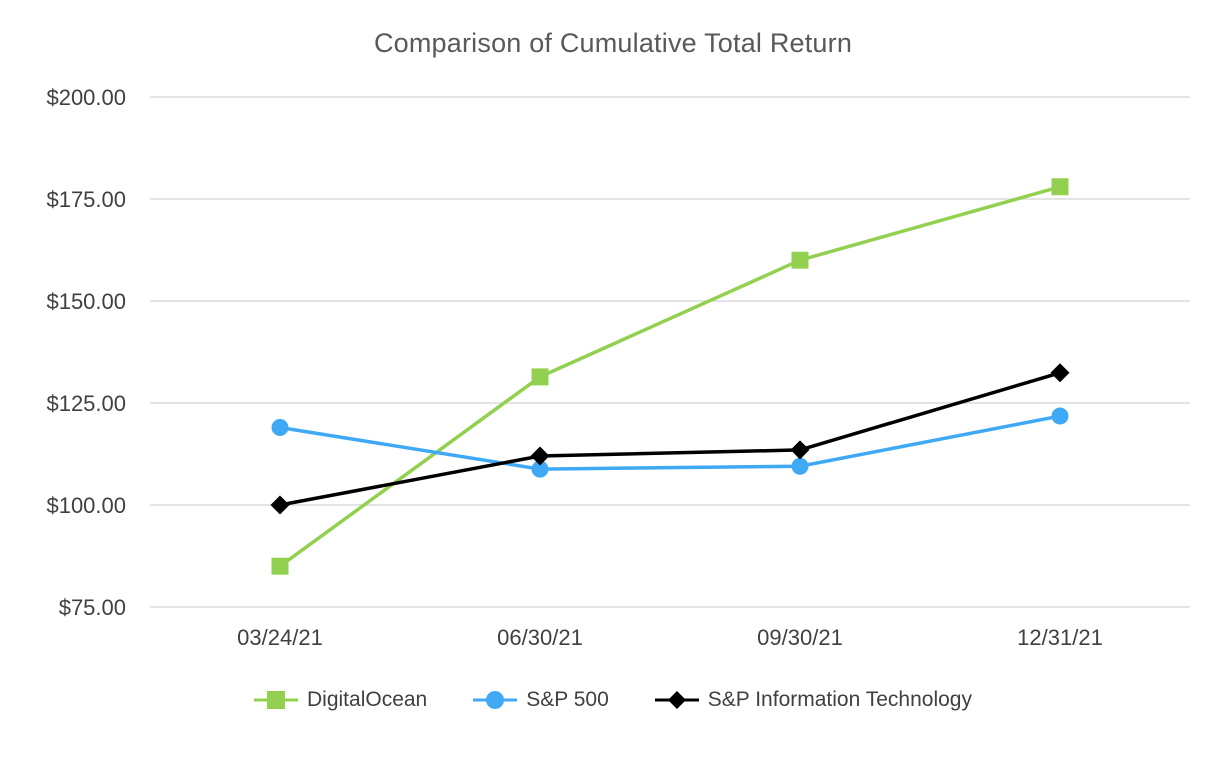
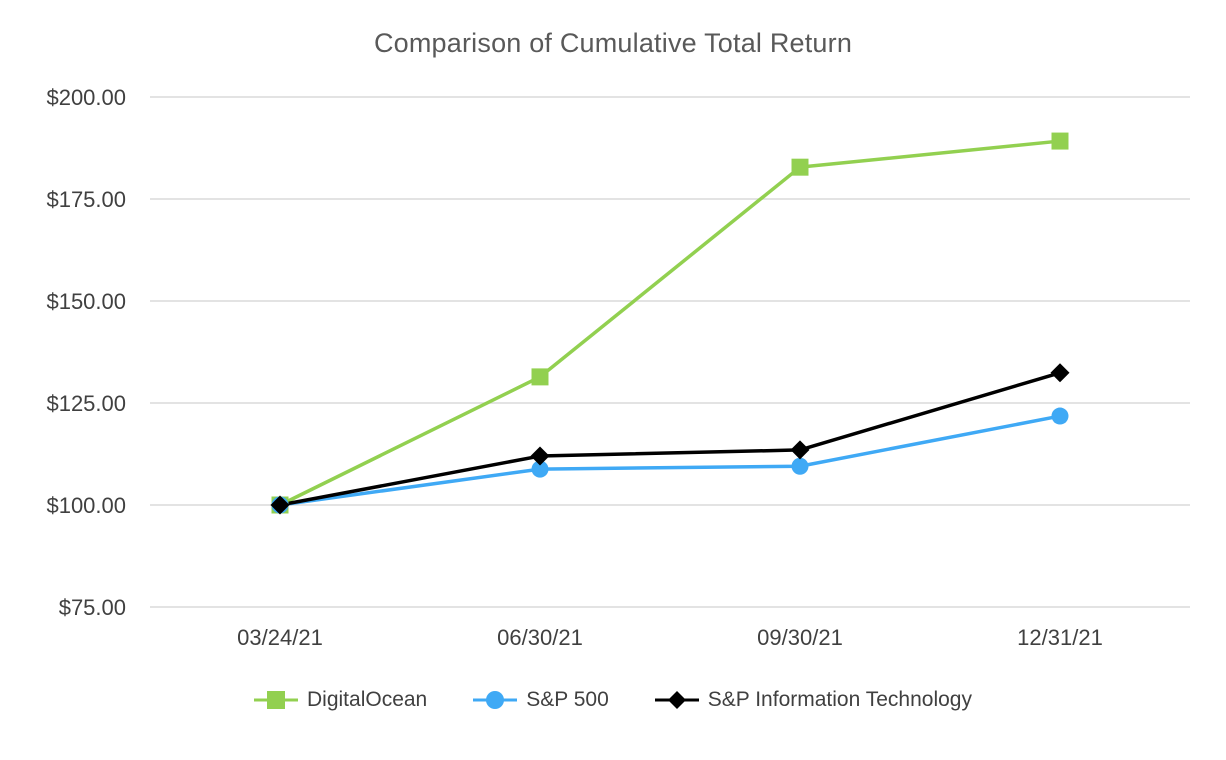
DigitalOcean/03/24/21: $85 -> $100
S&P 500/03/24/21: $119 -> $100
DigitalOcean/09/30/21: $160 -> $183
DigitalOcean/12/31/21: $178 -> $189
